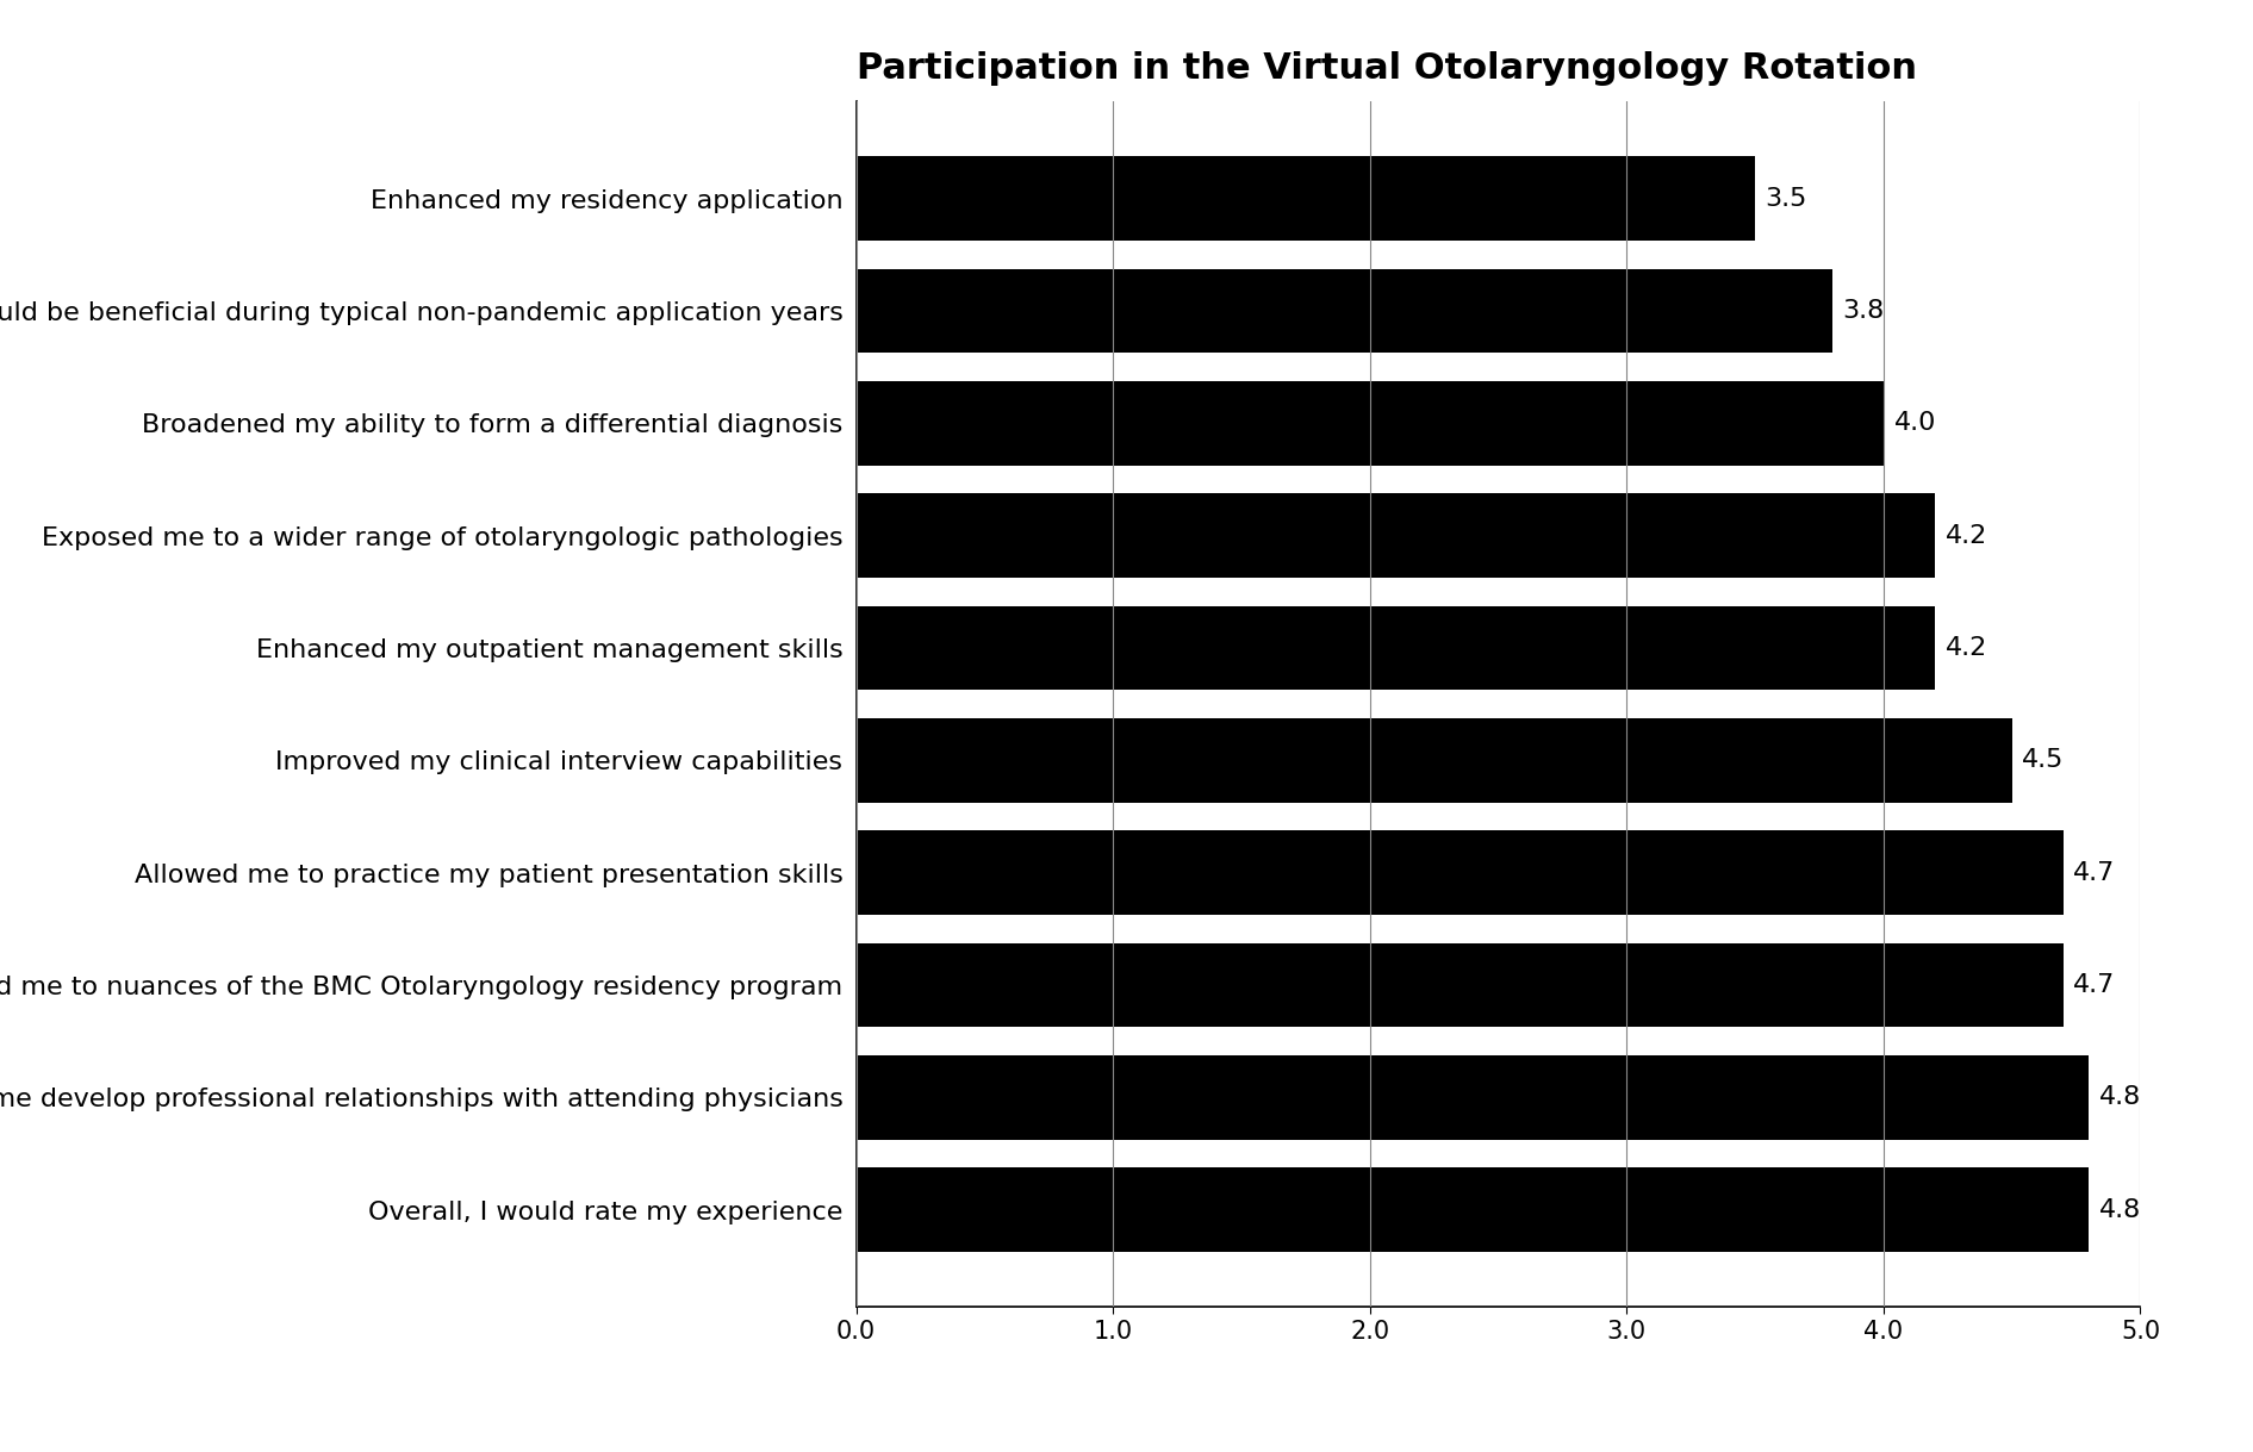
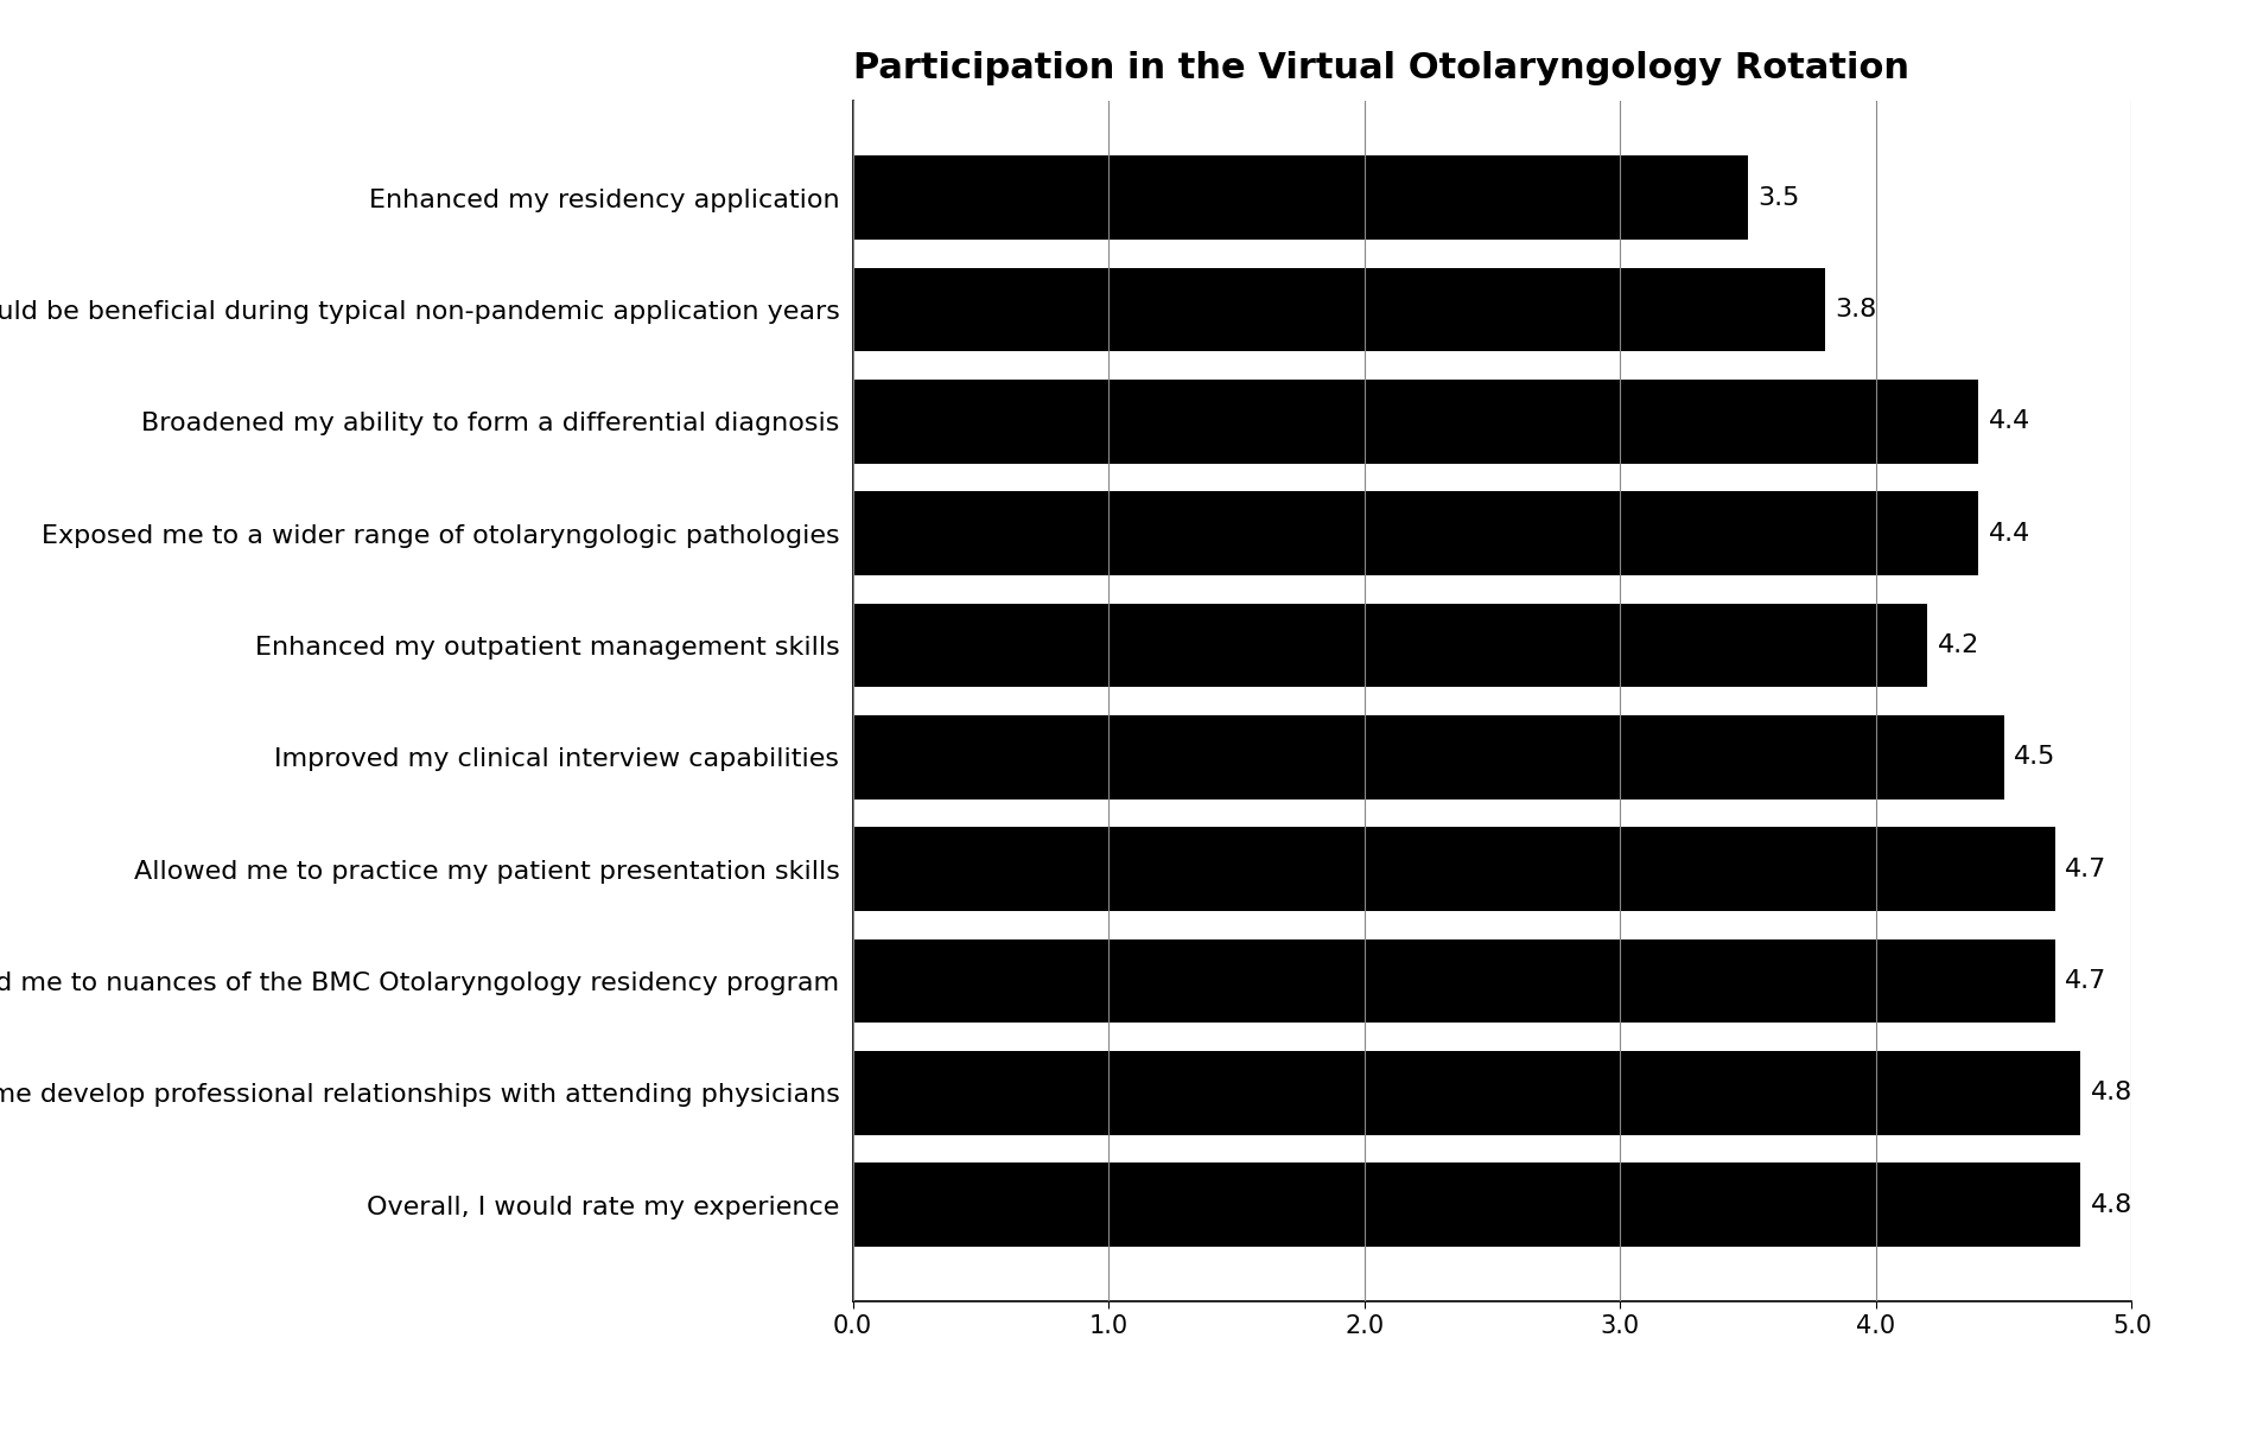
Broadened my ability to form a differential diagnosis: 4.0 -> 4.4
Exposed me to a wider range of otolaryngologic pathologies: 4.2 -> 4.4
